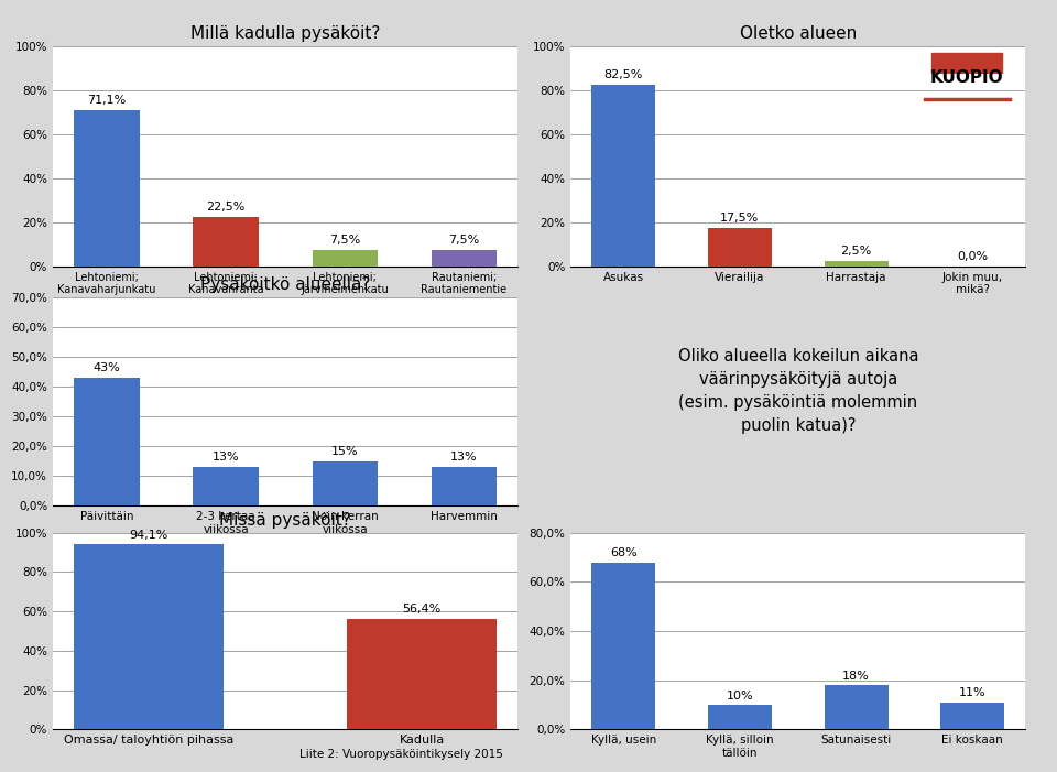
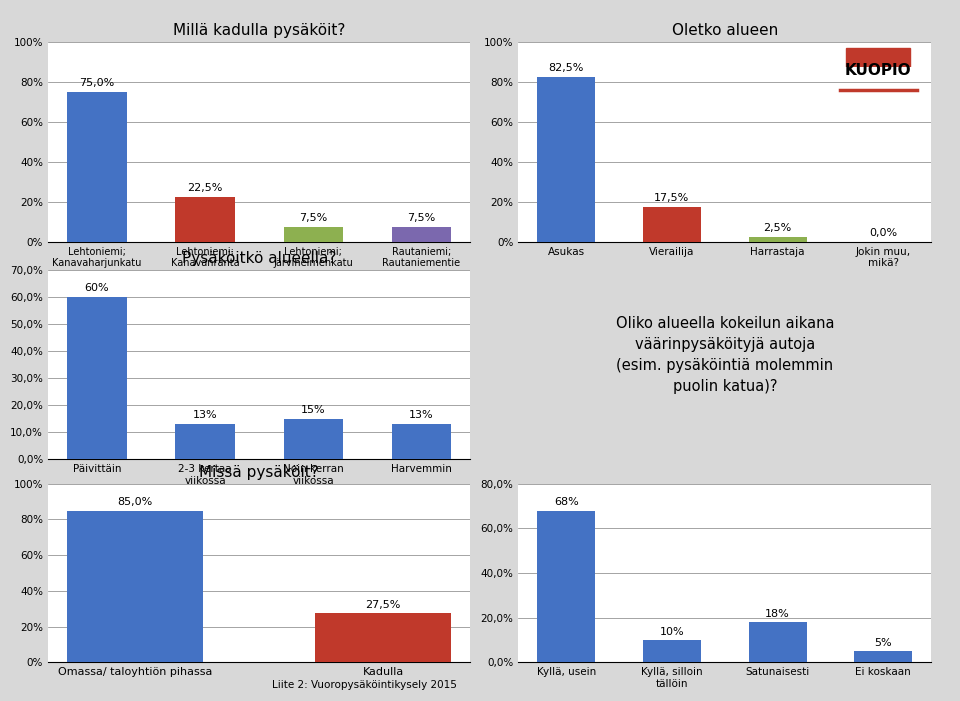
Millä kadulla pysäköit?/Lehtoniemi; Kanavaharjunkatu: 71,1% -> 75,0%
Päivittäin: 43% -> 60%
Omassa/ taloyhtiön pihassa: 94,1% -> 85,0%
Kadulla: 56,4% -> 27,5%
Ei koskaan: 11% -> 5%
